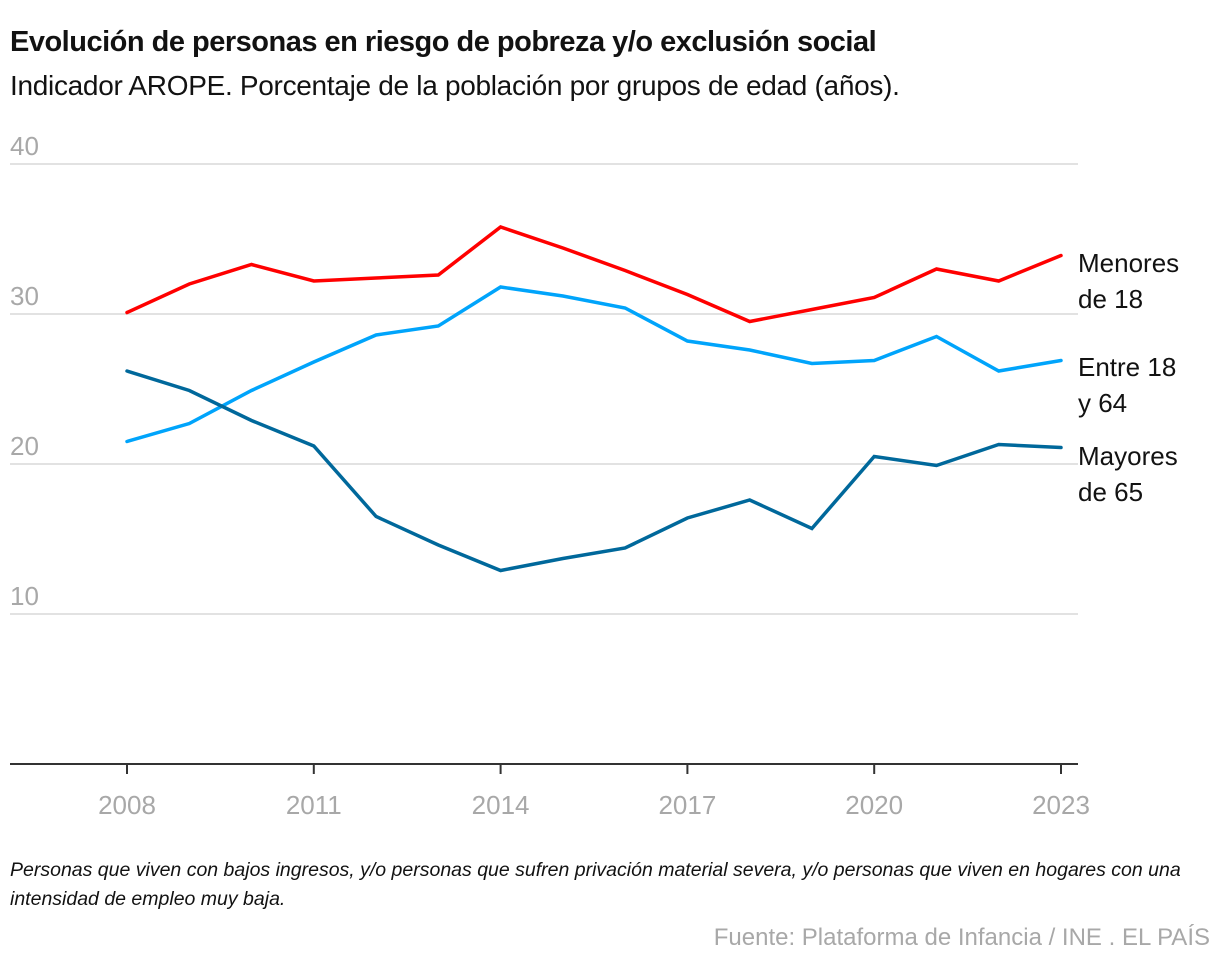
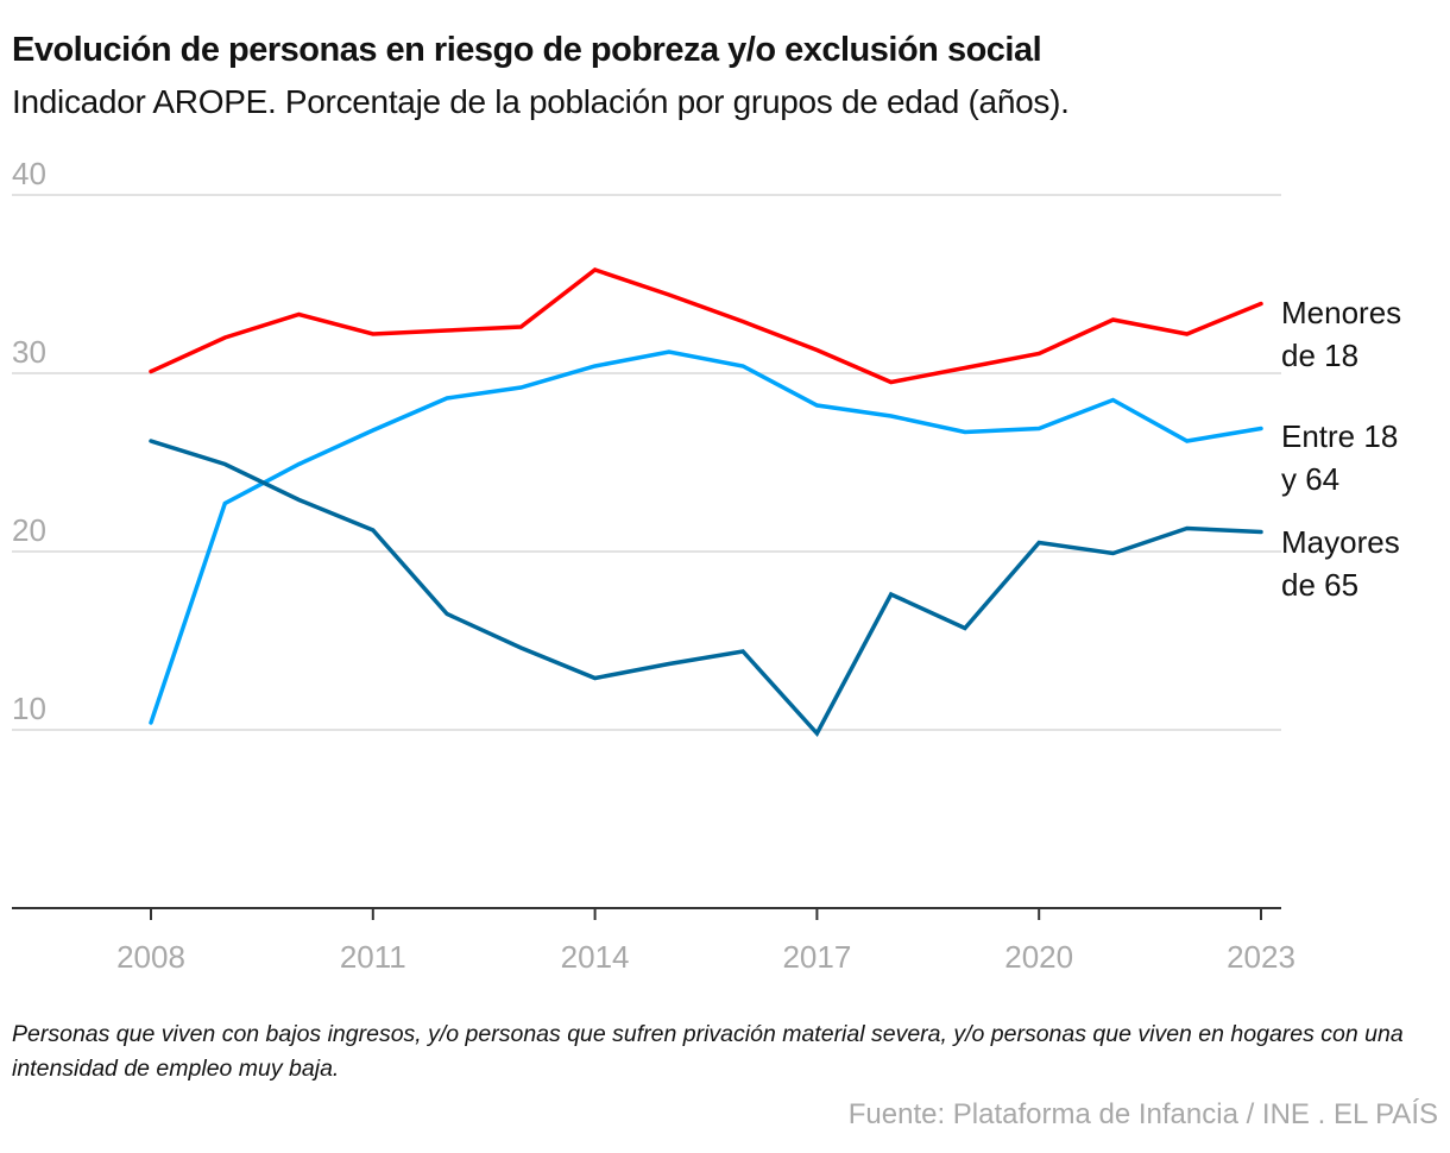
Entre 18 y 64/2008: 21.5 -> 10.4
Entre 18 y 64/2014: 31.8 -> 30.4
Mayores de 65/2017: 16.4 -> 9.8
